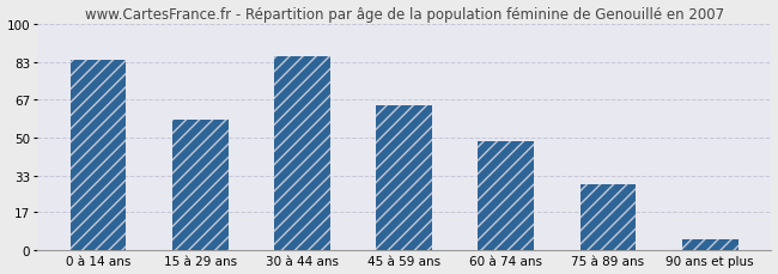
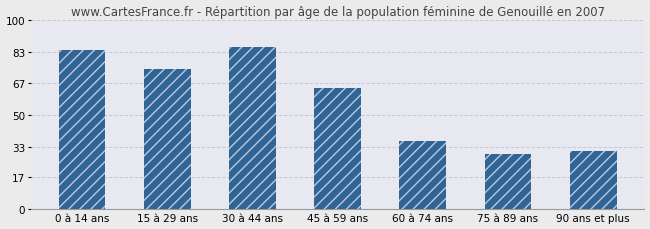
15 à 29 ans: 58 -> 74
60 à 74 ans: 48 -> 36
90 ans et plus: 5 -> 31
